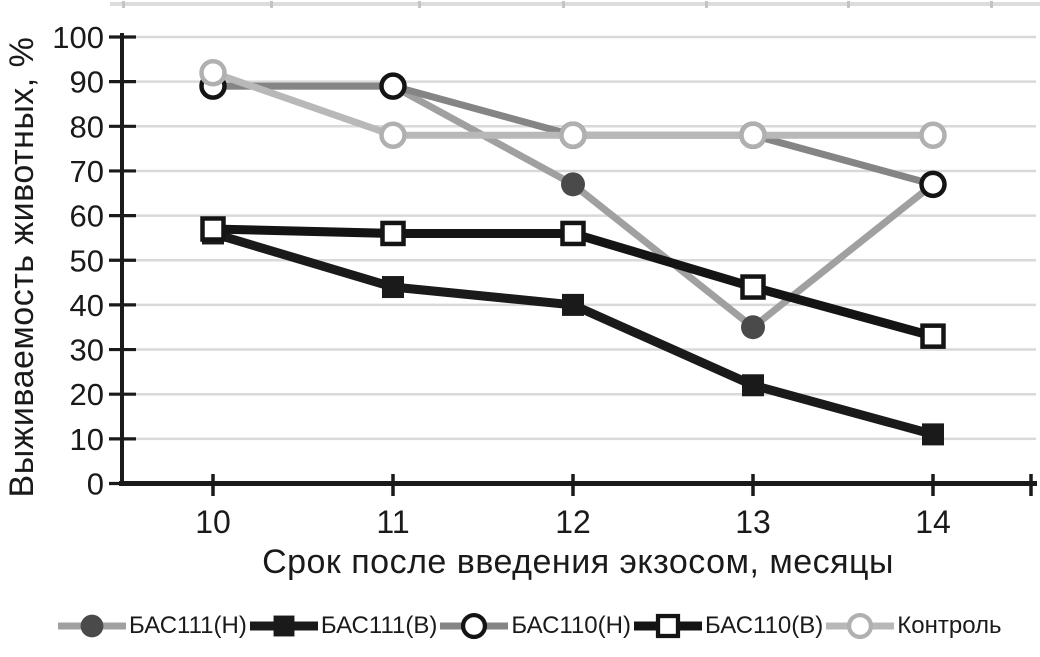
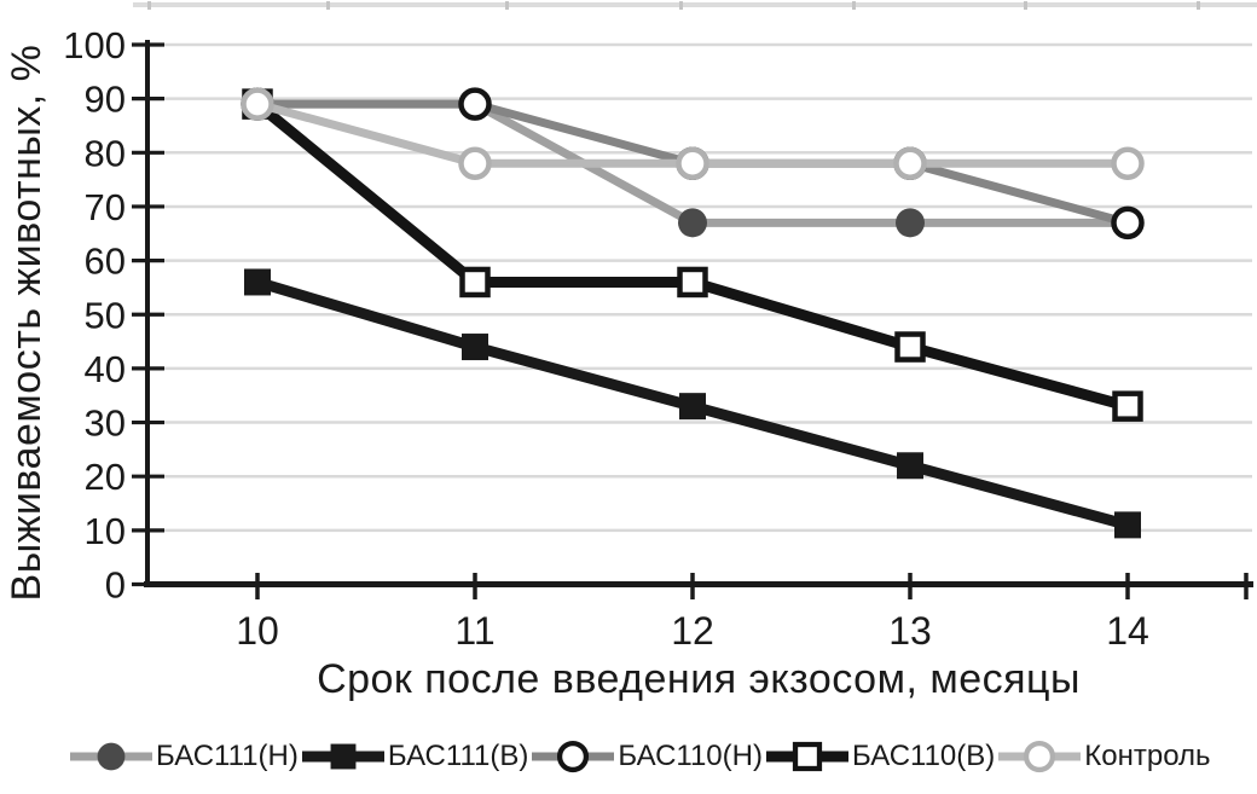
БАС110(В)/10: 57 -> 89
Контроль/10: 92 -> 89
БАС111(В)/12: 40 -> 33
БАС111(Н)/13: 35 -> 67
